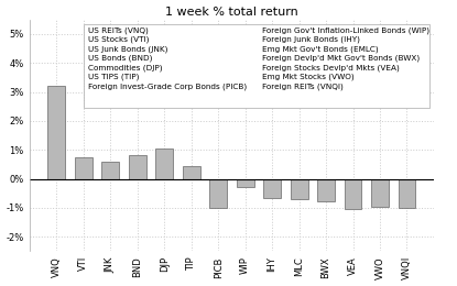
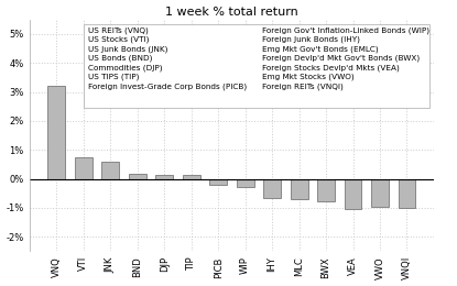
BND: 0.80% -> 0.18%
DJP: 1.05% -> 0.14%
TIP: 0.45% -> 0.13%
PICB: -1.00% -> -0.22%
